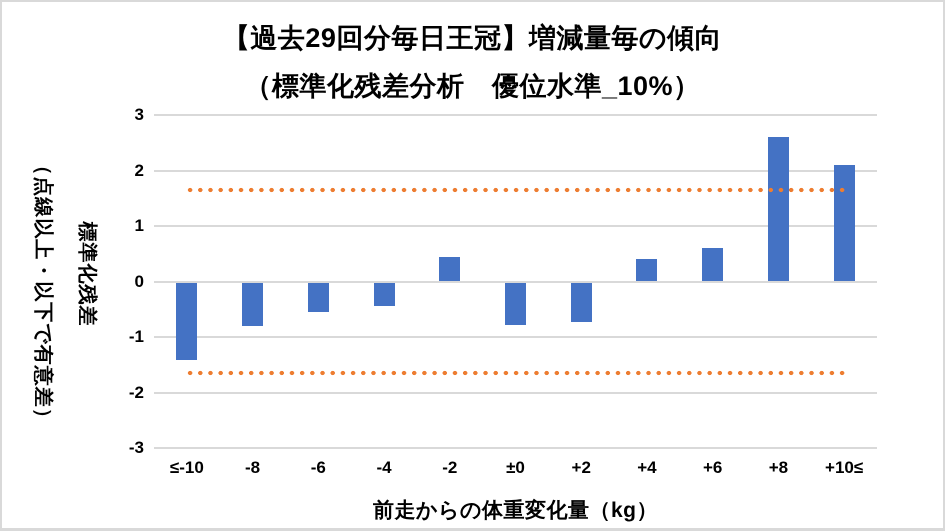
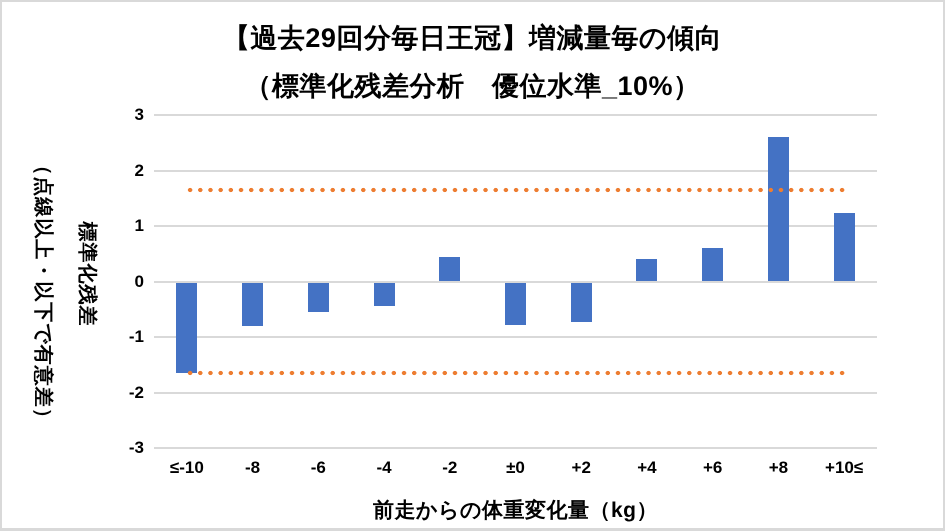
≤-10: -1.4 -> -1.6
+10≤: 2.1 -> 1.2
